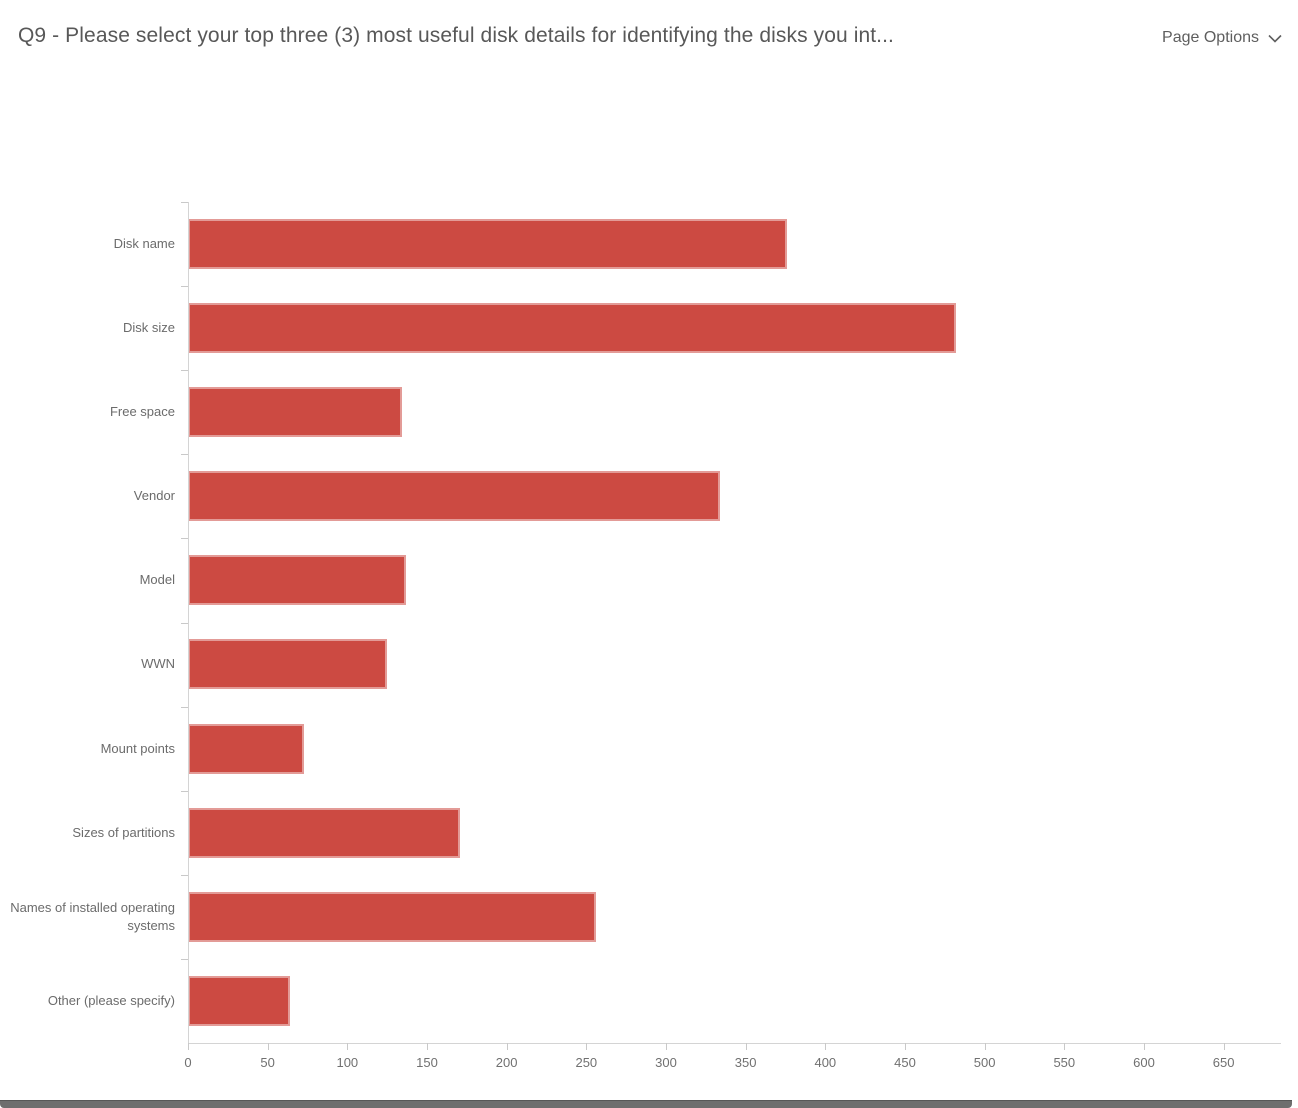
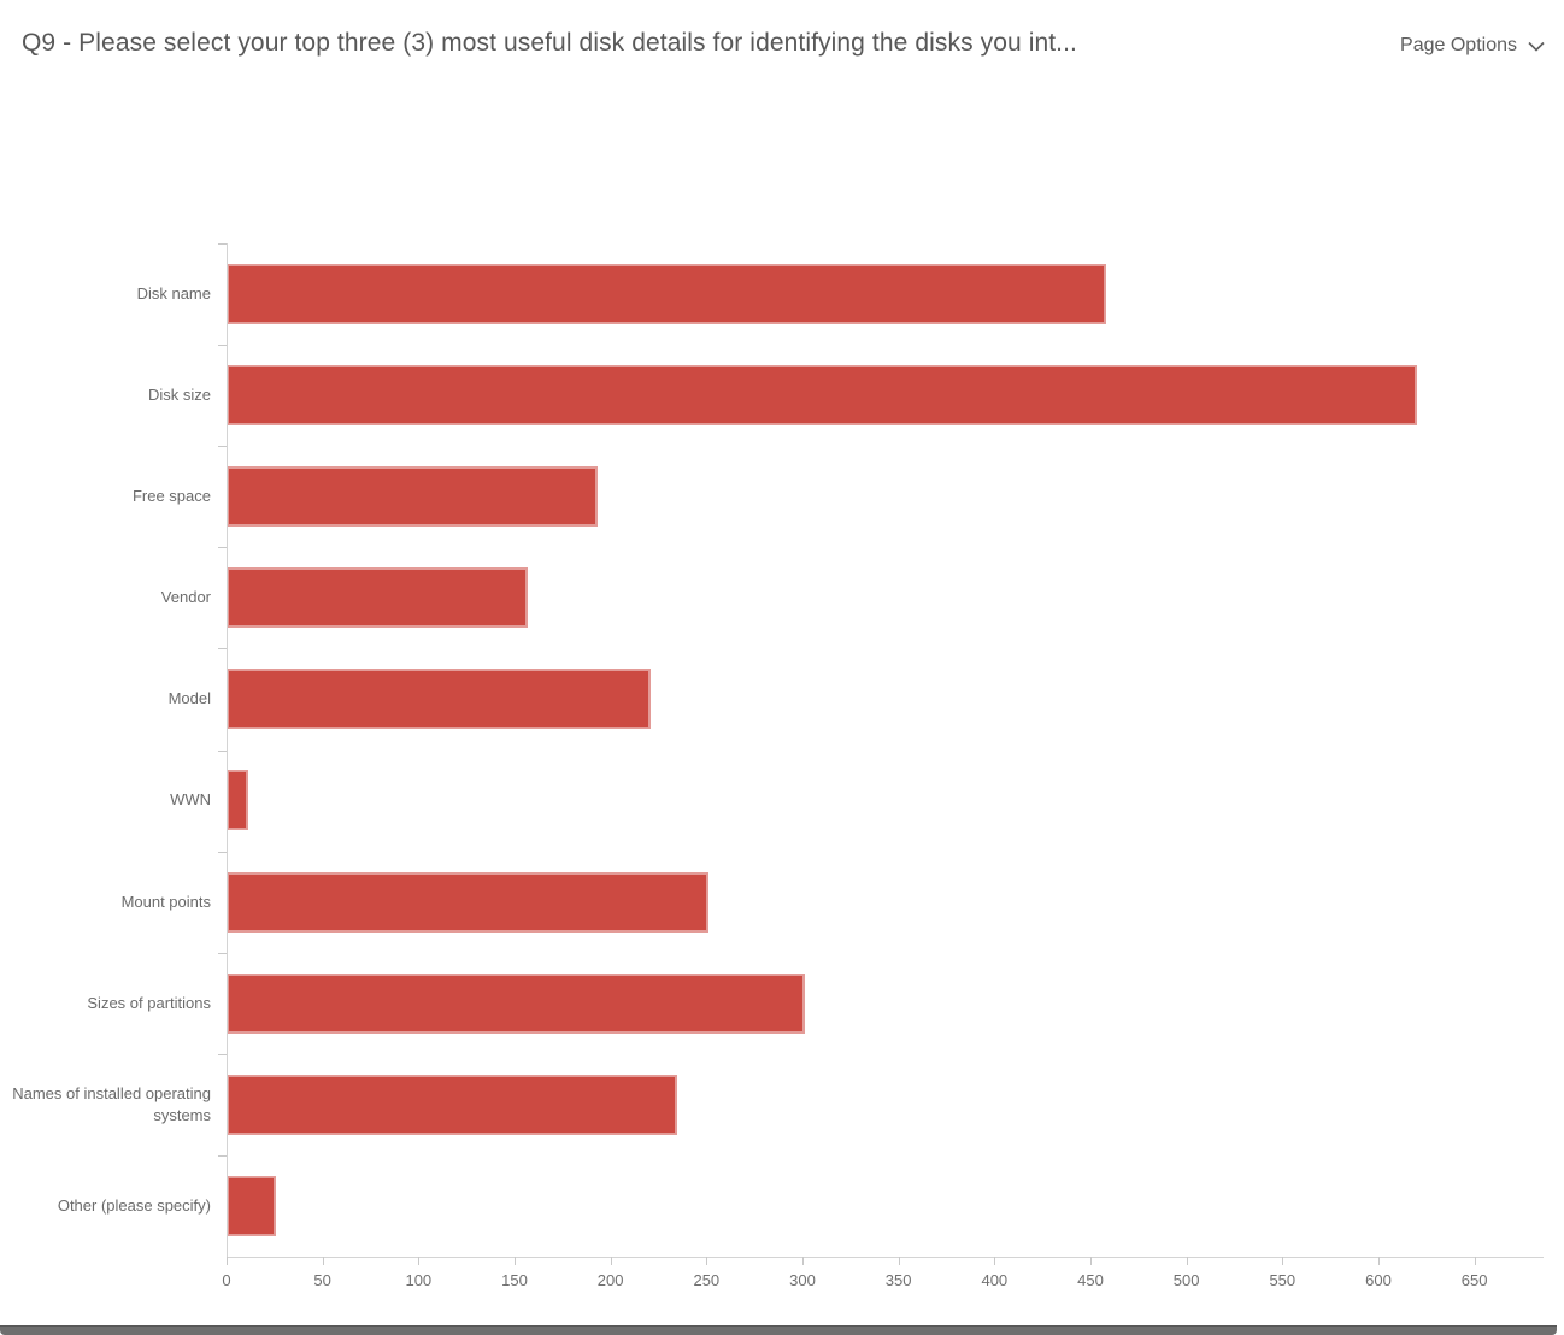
Disk name: 376 -> 458
Disk size: 482 -> 620
Free space: 134 -> 193
Vendor: 334 -> 157
Model: 137 -> 221
WWN: 125 -> 11
Mount points: 73 -> 251
Sizes of partitions: 171 -> 301
Names of installed operating systems: 256 -> 235
Other (please specify): 64 -> 26
